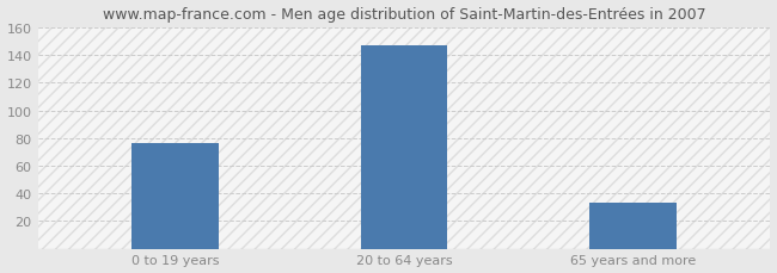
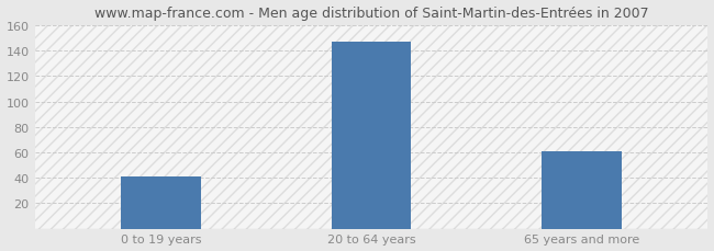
0 to 19 years: 76 -> 41
65 years and more: 33 -> 61
